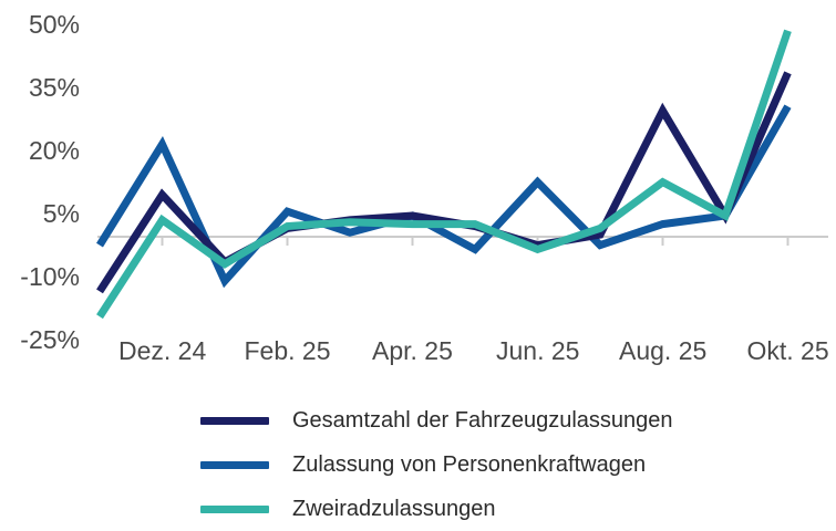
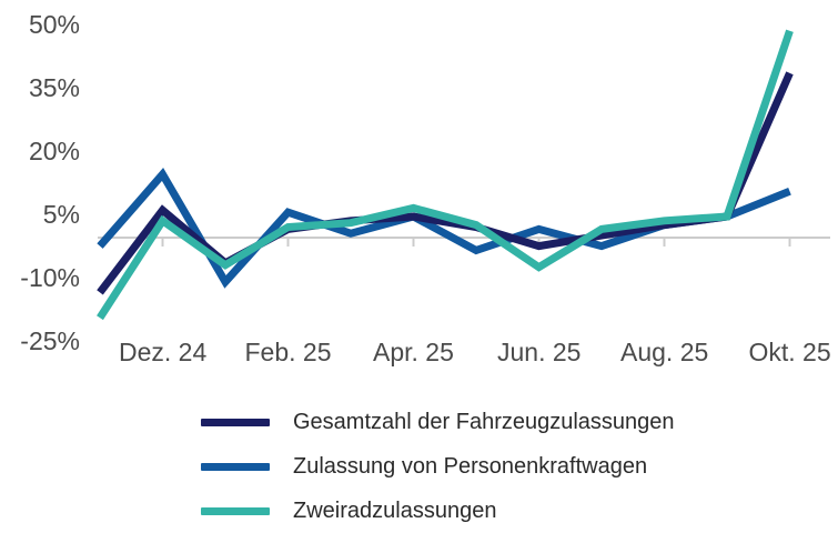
Gesamtzahl der Fahrzeugzulassungen/Dez. 24: 10% -> 6%
Zulassung von Personenkraftwagen/Dez. 24: 22% -> 15%
Zweiradzulassungen/Apr. 25: 3% -> 7%
Zulassung von Personenkraftwagen/Jun. 25: 13% -> 2%
Zweiradzulassungen/Jun. 25: -3% -> -7%
Gesamtzahl der Fahrzeugzulassungen/Aug. 25: 30% -> 3%
Zweiradzulassungen/Aug. 25: 13% -> 4%
Zulassung von Personenkraftwagen/Okt. 25: 31% -> 11%
